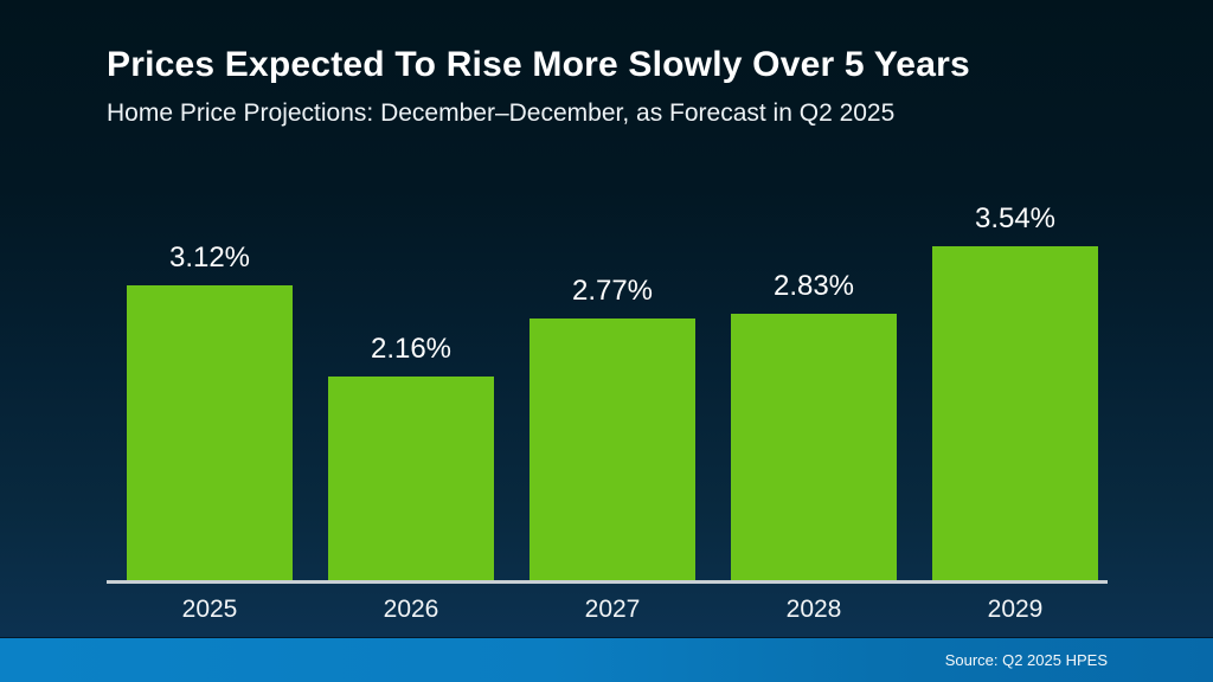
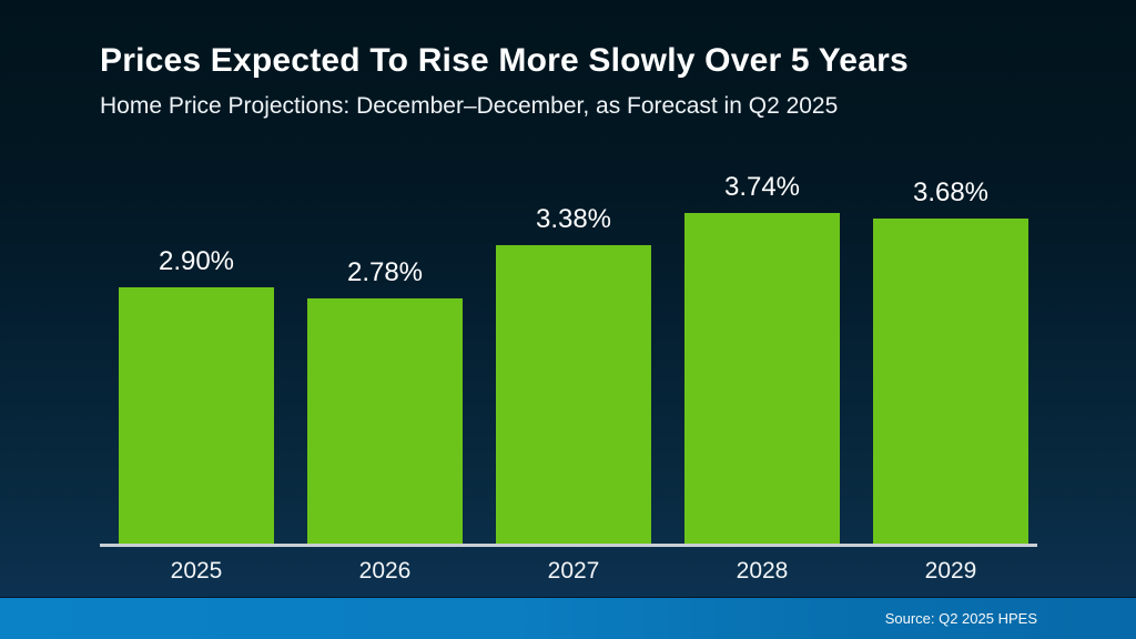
2025: 3.12% -> 2.90%
2026: 2.16% -> 2.78%
2027: 2.77% -> 3.38%
2028: 2.83% -> 3.74%
2029: 3.54% -> 3.68%
